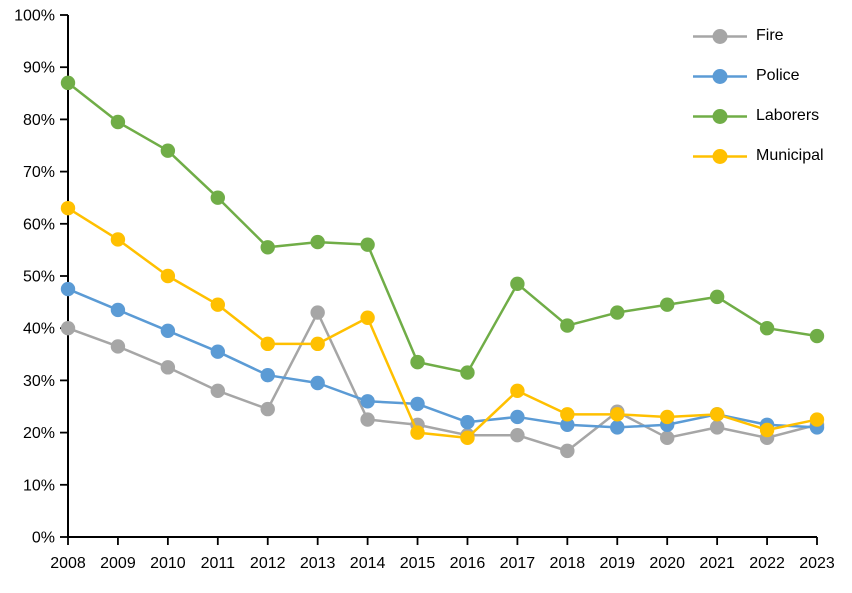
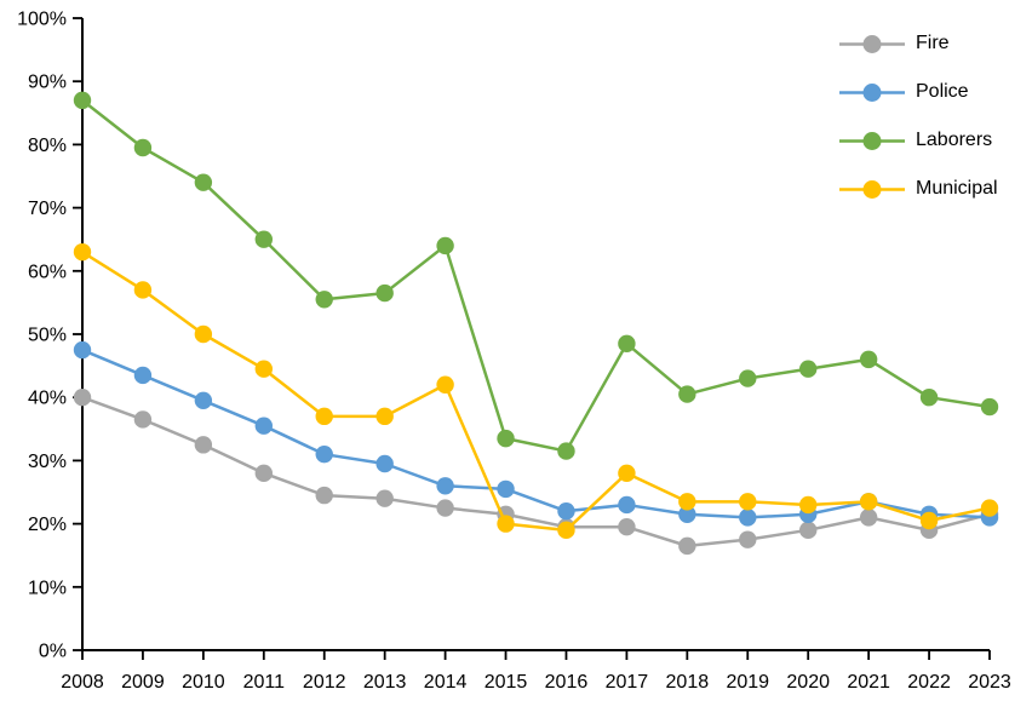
Fire/2013: 43% -> 24%
Laborers/2014: 56% -> 64%
Fire/2019: 24% -> 18%
